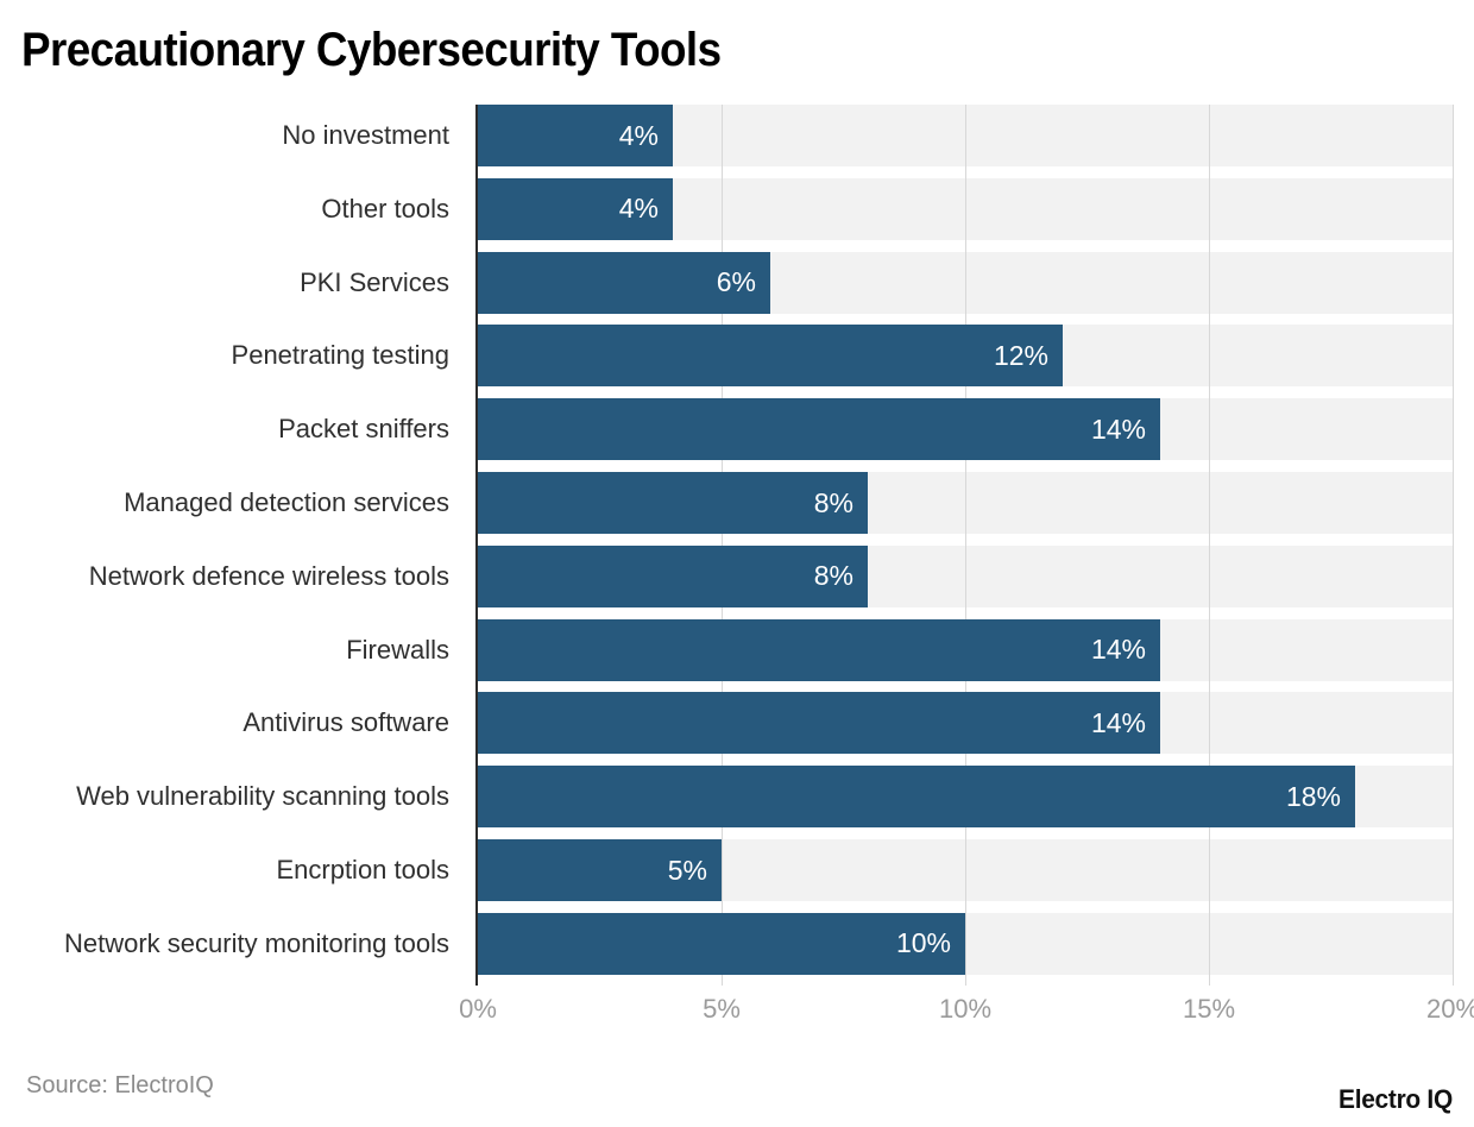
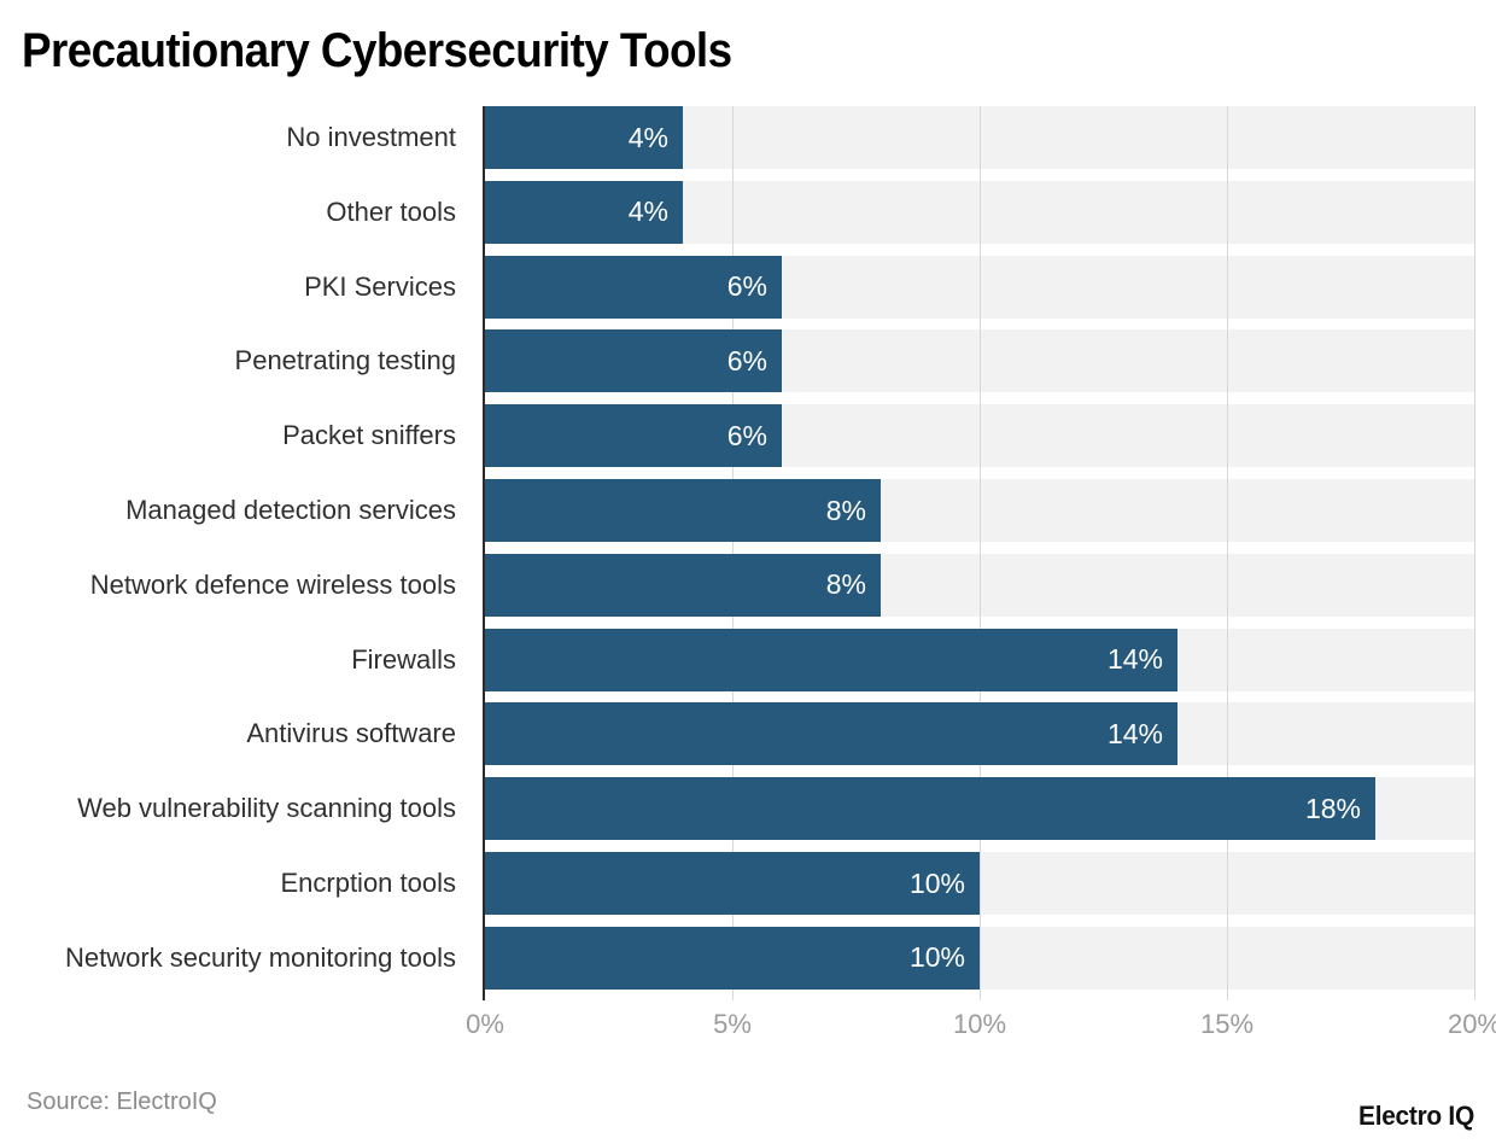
Penetrating testing: 12% -> 6%
Packet sniffers: 14% -> 6%
Encrption tools: 5% -> 10%
